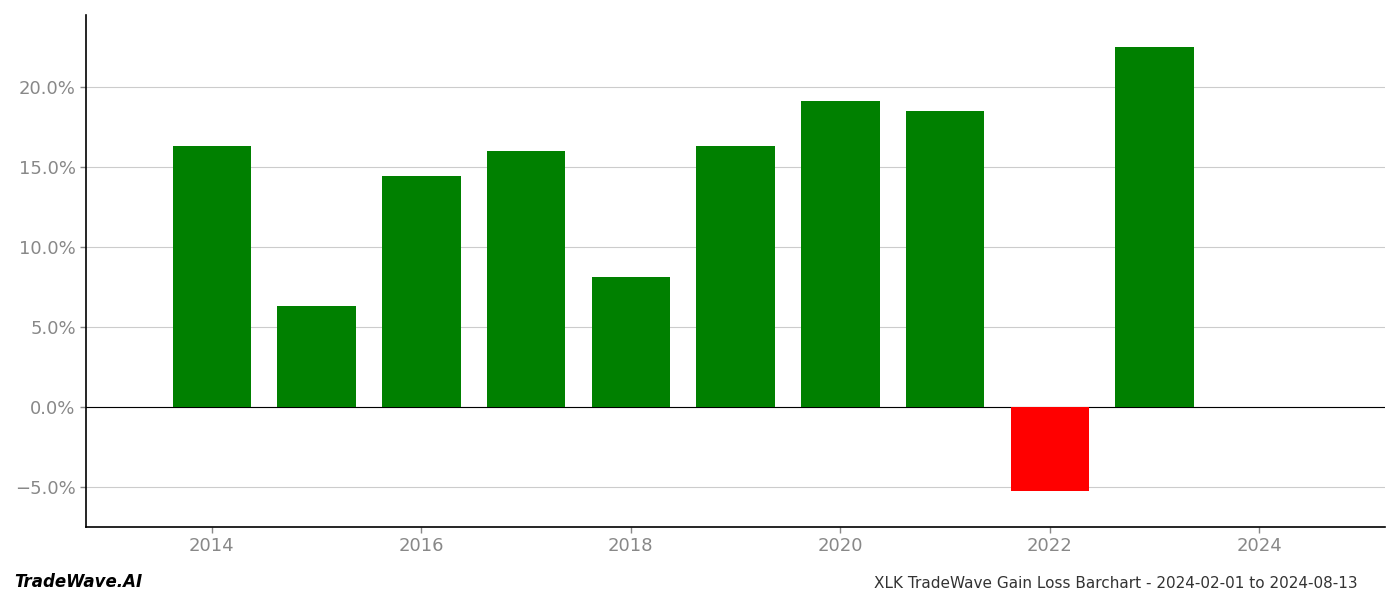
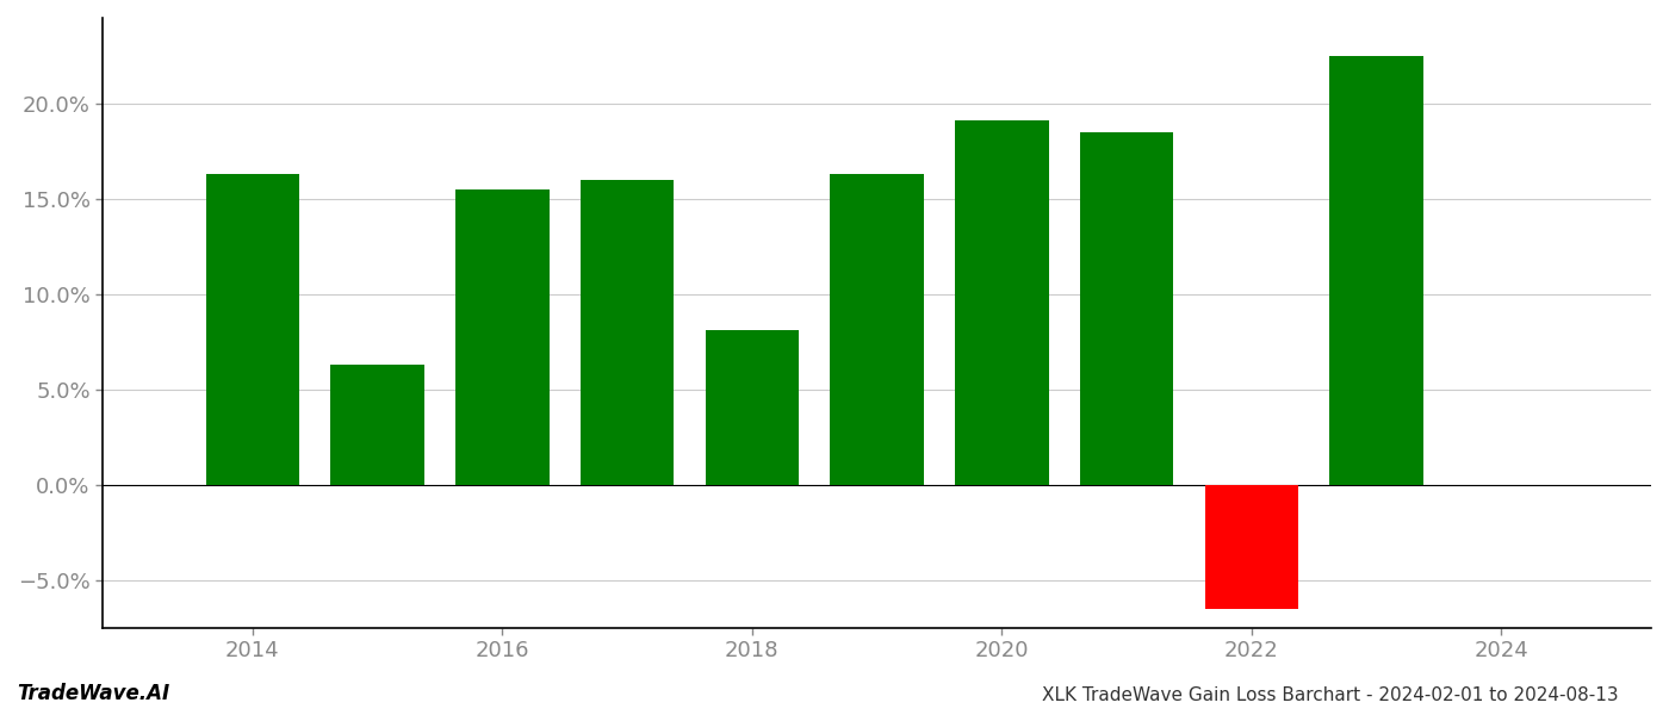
2016: 14.4% -> 15.5%
2022: -5.3% -> -6.5%
